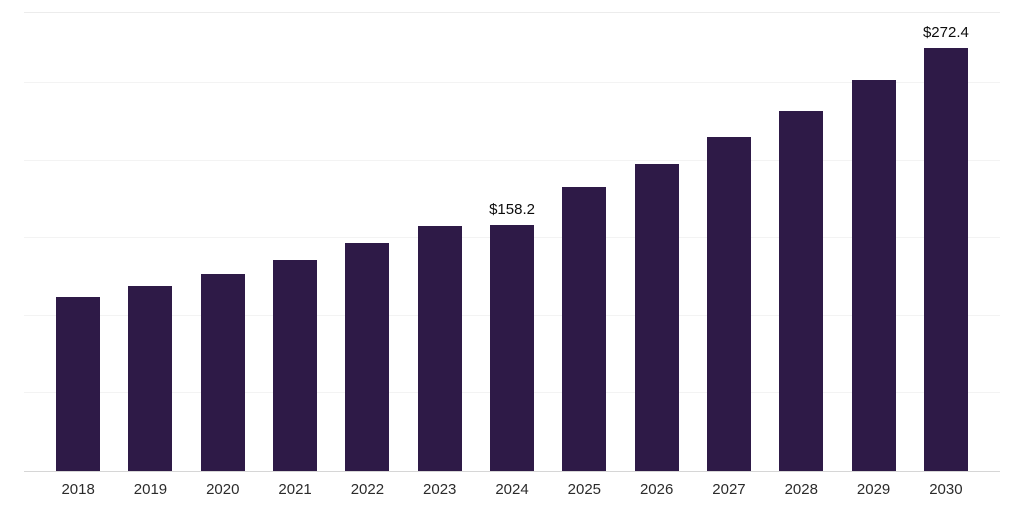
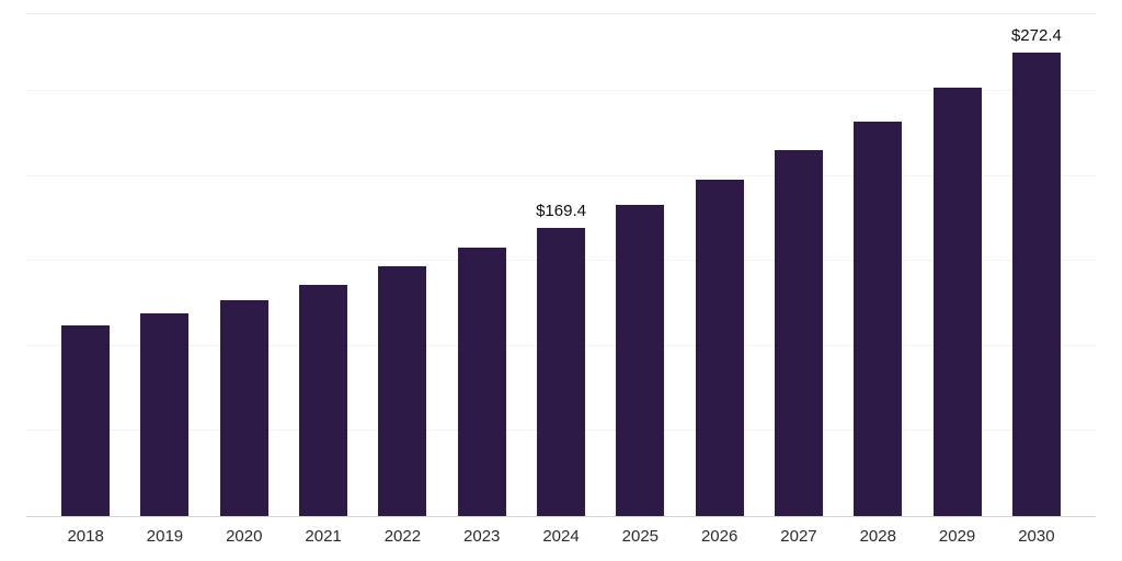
2024: $158.2 -> $169.4
